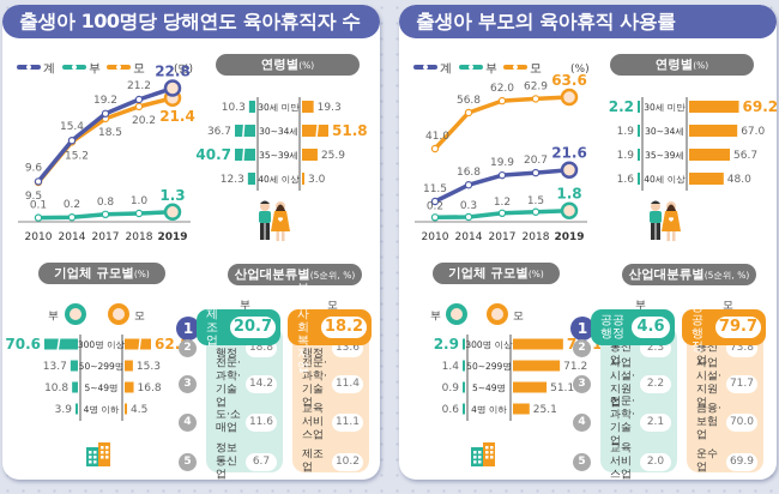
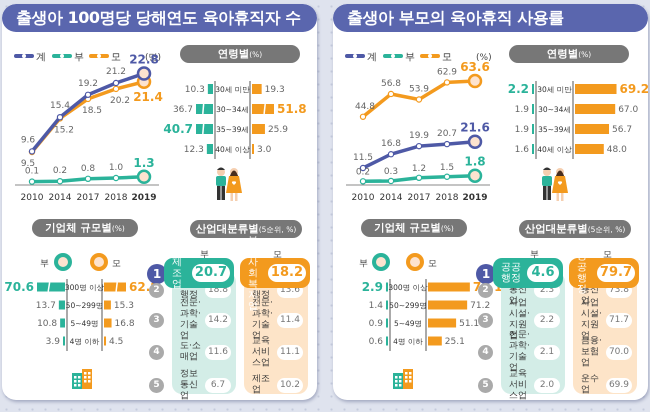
출생아 부모의 육아휴직 사용률/모/2010: 41.0 -> 44.8
출생아 부모의 육아휴직 사용률/모/2017: 62.0 -> 53.9
